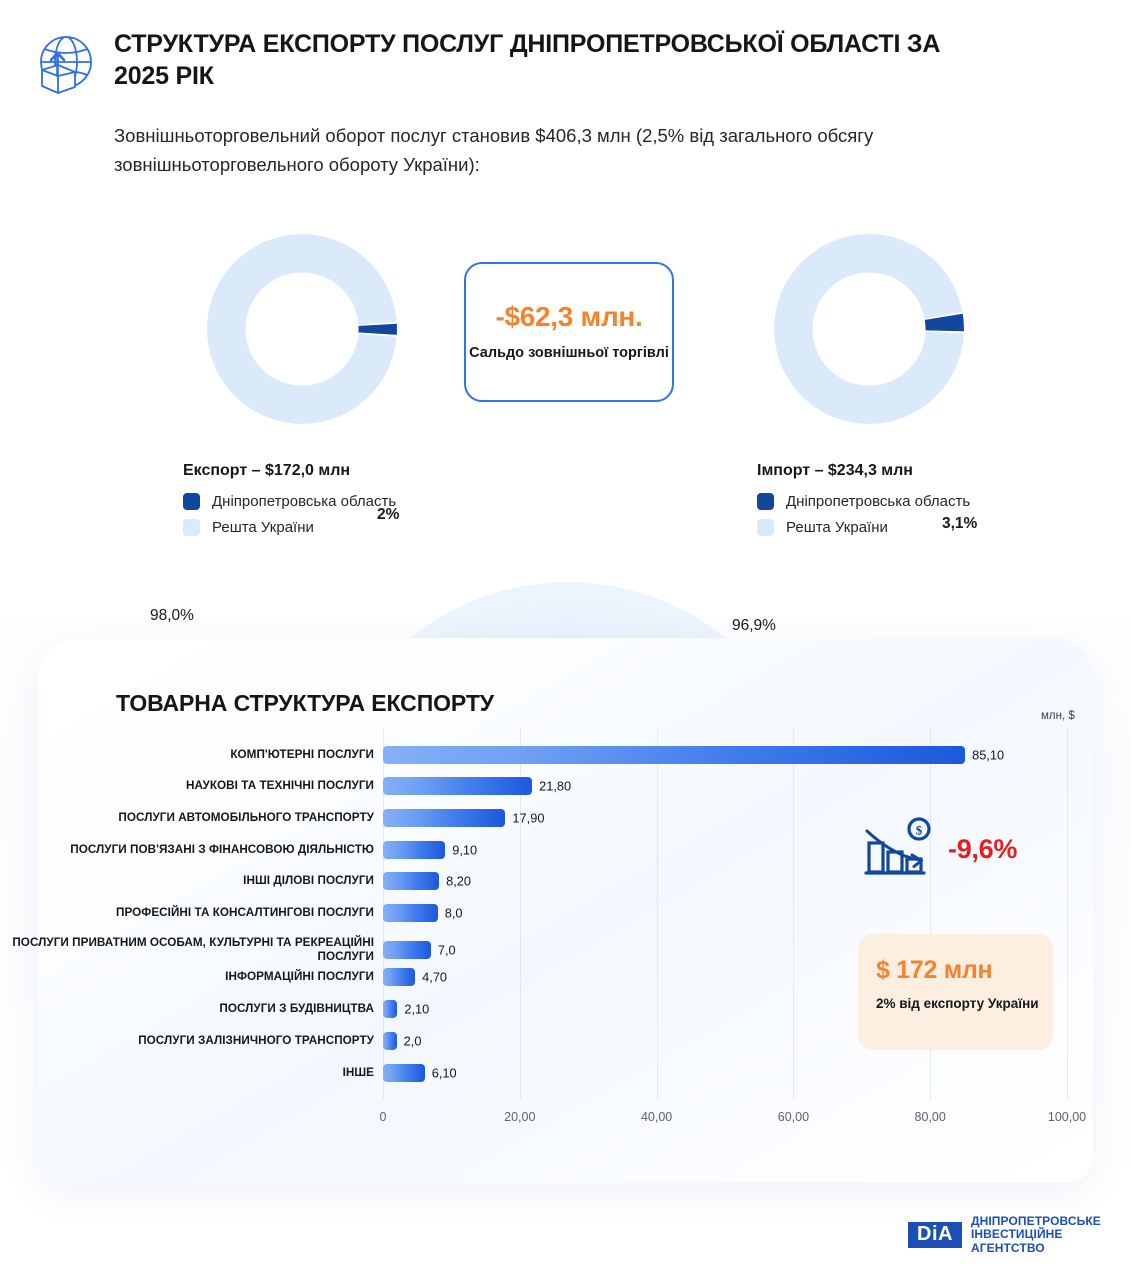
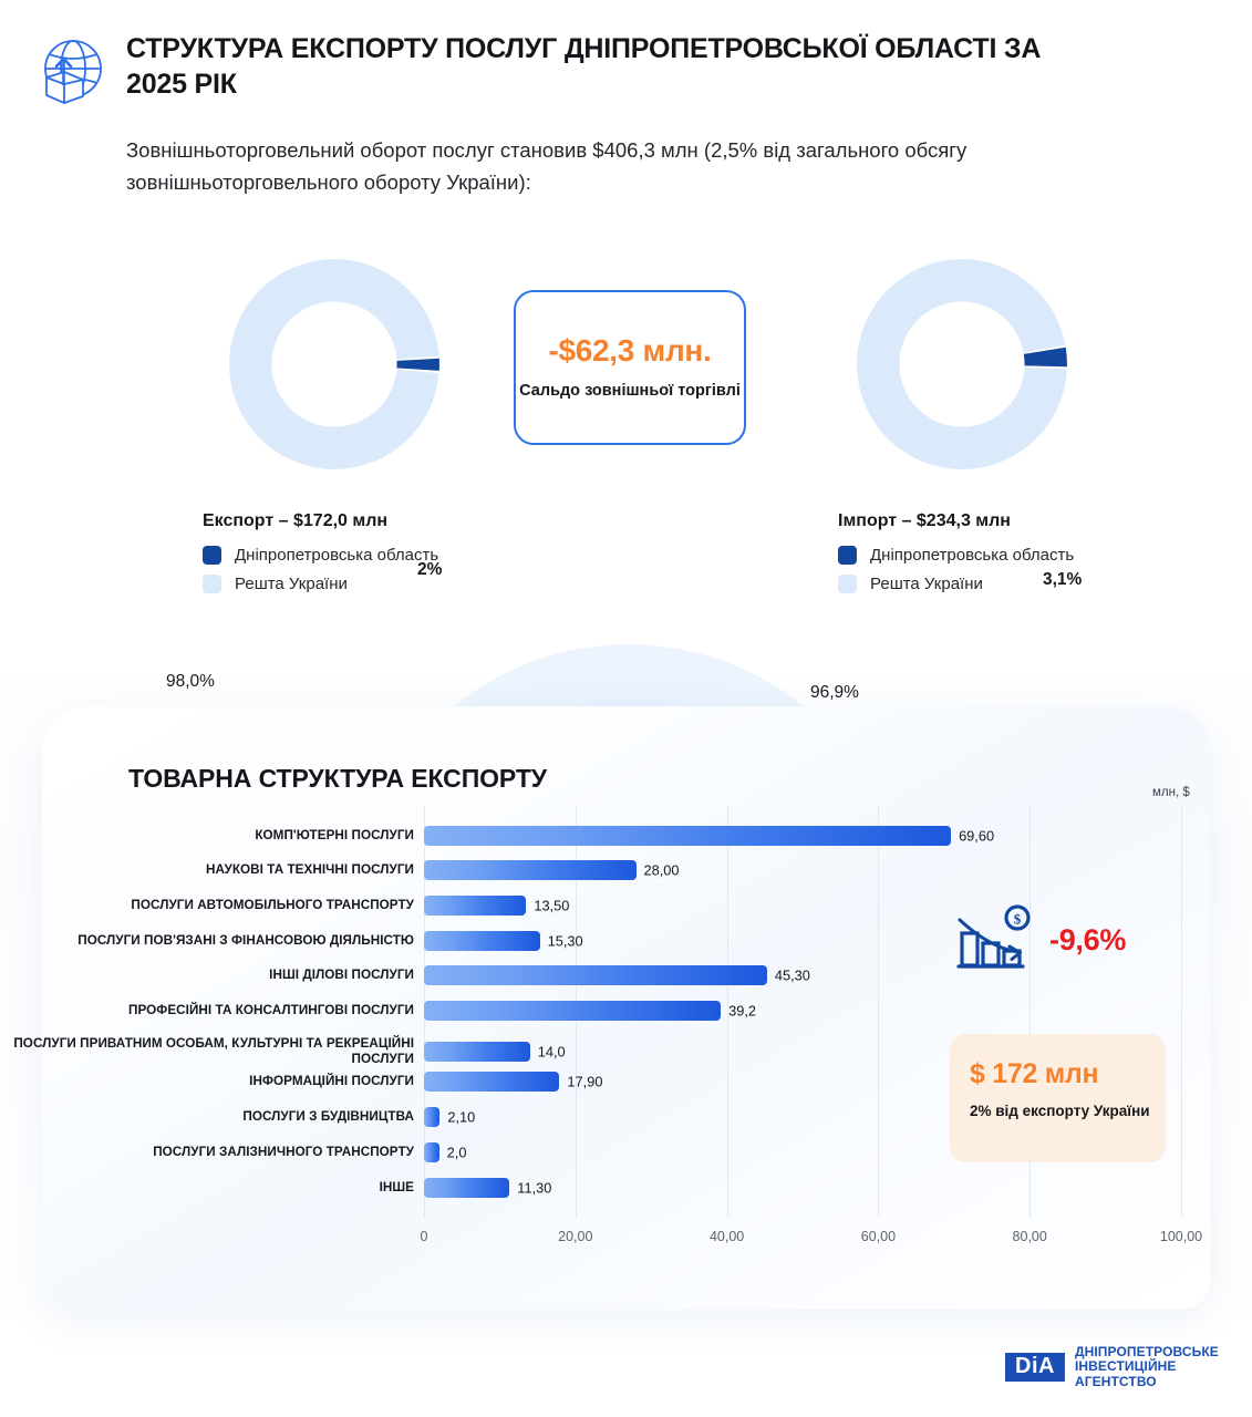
КОМП'ЮТЕРНІ ПОСЛУГИ: 85,10 -> 69,60
НАУКОВІ ТА ТЕХНІЧНІ ПОСЛУГИ: 21,80 -> 28,00
ПОСЛУГИ АВТОМОБІЛЬНОГО ТРАНСПОРТУ: 17,90 -> 13,50
ПОСЛУГИ ПОВ'ЯЗАНІ З ФІНАНСОВОЮ ДІЯЛЬНІСТЮ: 9,10 -> 15,30
ІНШІ ДІЛОВІ ПОСЛУГИ: 8,20 -> 45,30
ПРОФЕСІЙНІ ТА КОНСАЛТИНГОВІ ПОСЛУГИ: 8,0 -> 39,2
ПОСЛУГИ ПРИВАТНИМ ОСОБАМ, КУЛЬТУРНІ ТА РЕКРЕАЦІЙНІ ПОСЛУГИ: 7,0 -> 14,0
ІНФОРМАЦІЙНІ ПОСЛУГИ: 4,70 -> 17,90
ІНШЕ: 6,10 -> 11,30
